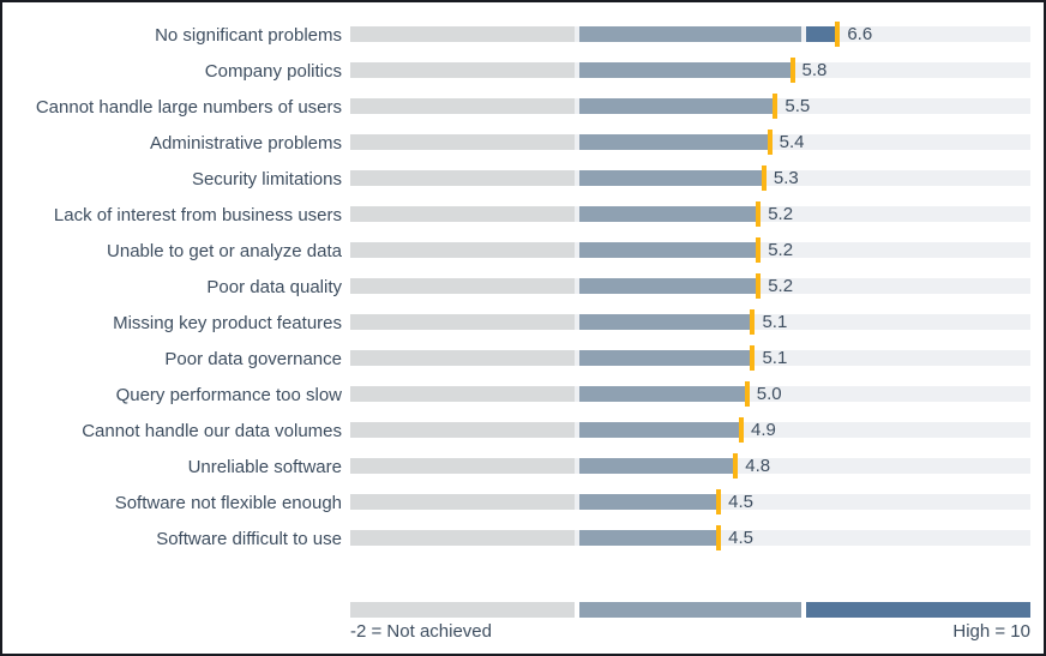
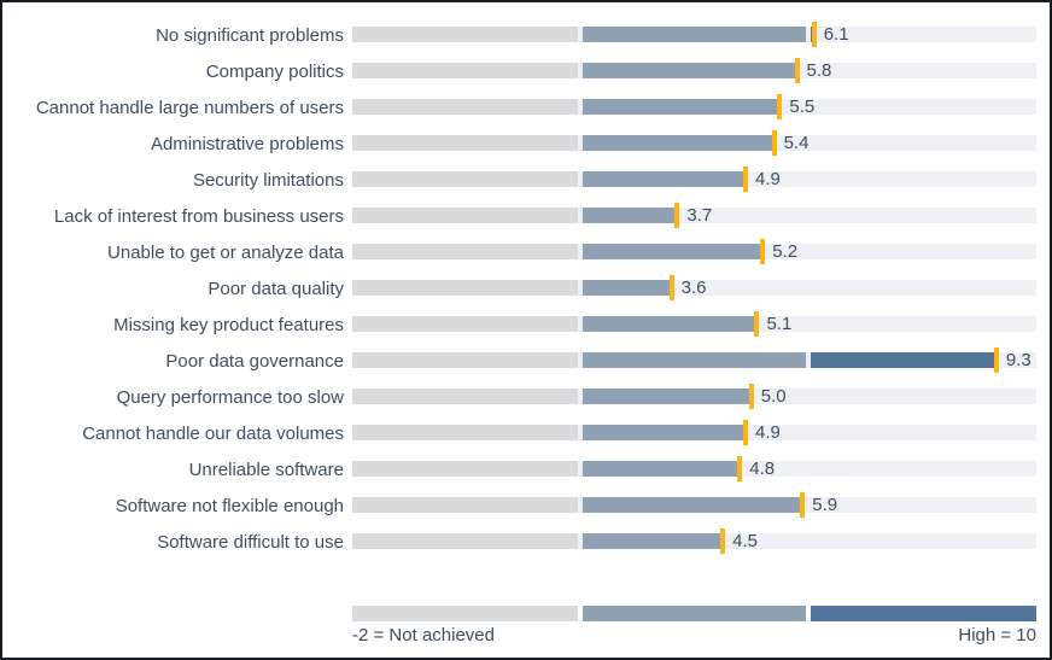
No significant problems: 6.6 -> 6.1
Security limitations: 5.3 -> 4.9
Lack of interest from business users: 5.2 -> 3.7
Poor data quality: 5.2 -> 3.6
Poor data governance: 5.1 -> 9.3
Software not flexible enough: 4.5 -> 5.9
